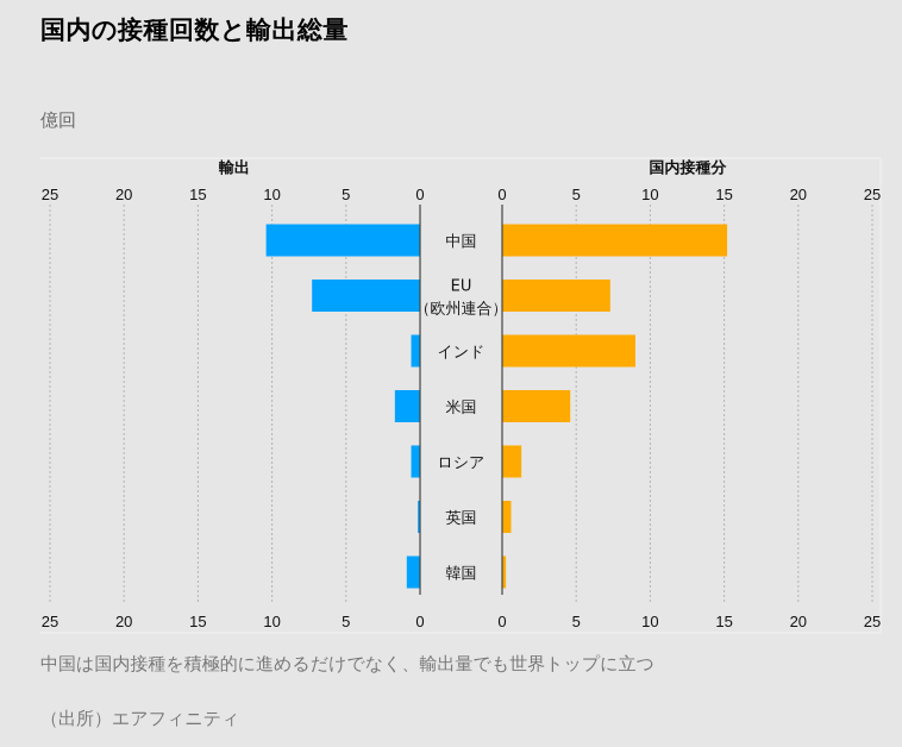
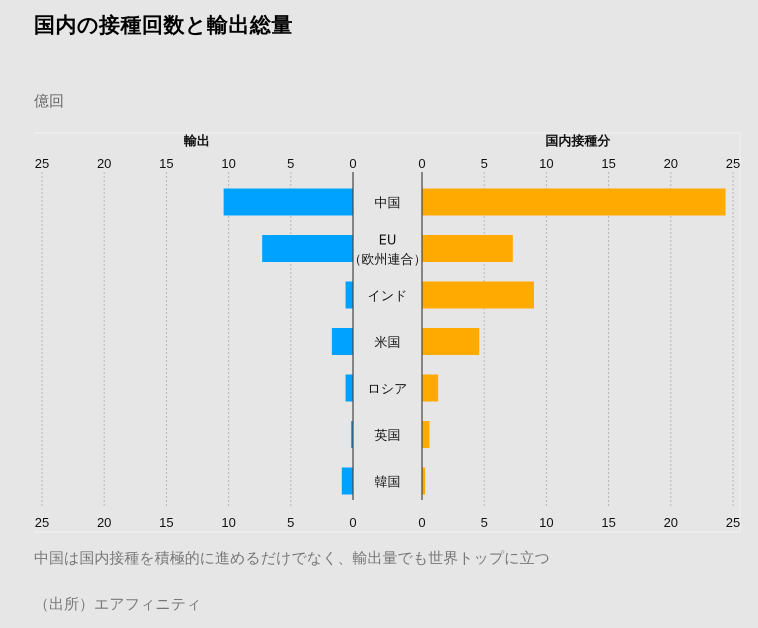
国内接種分/中国: 15.2 -> 24.4
